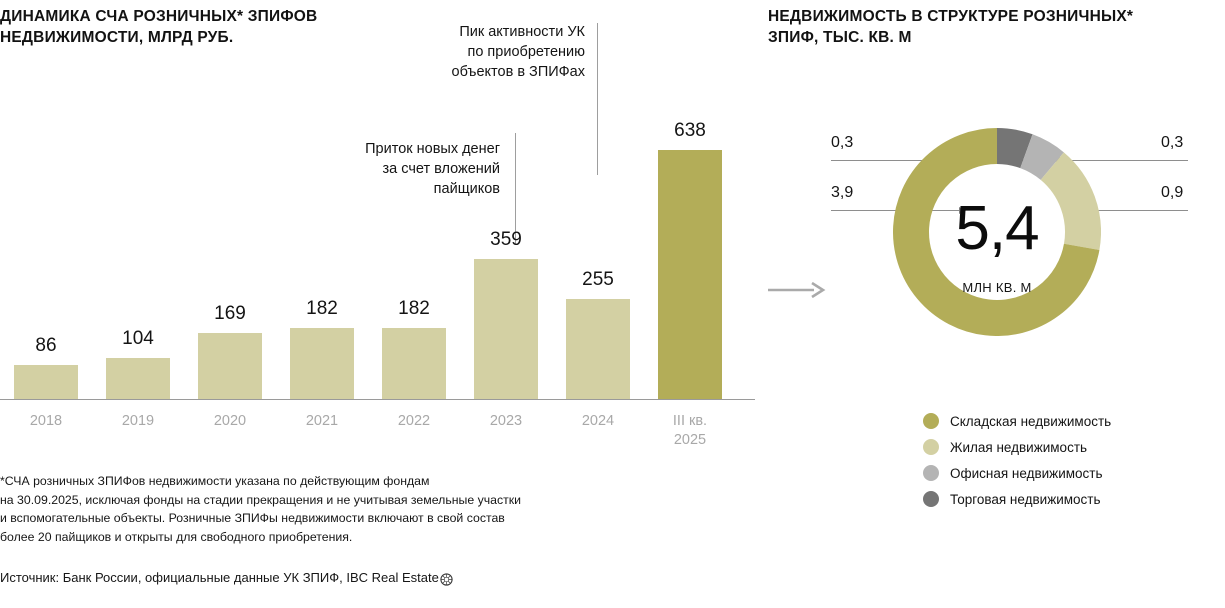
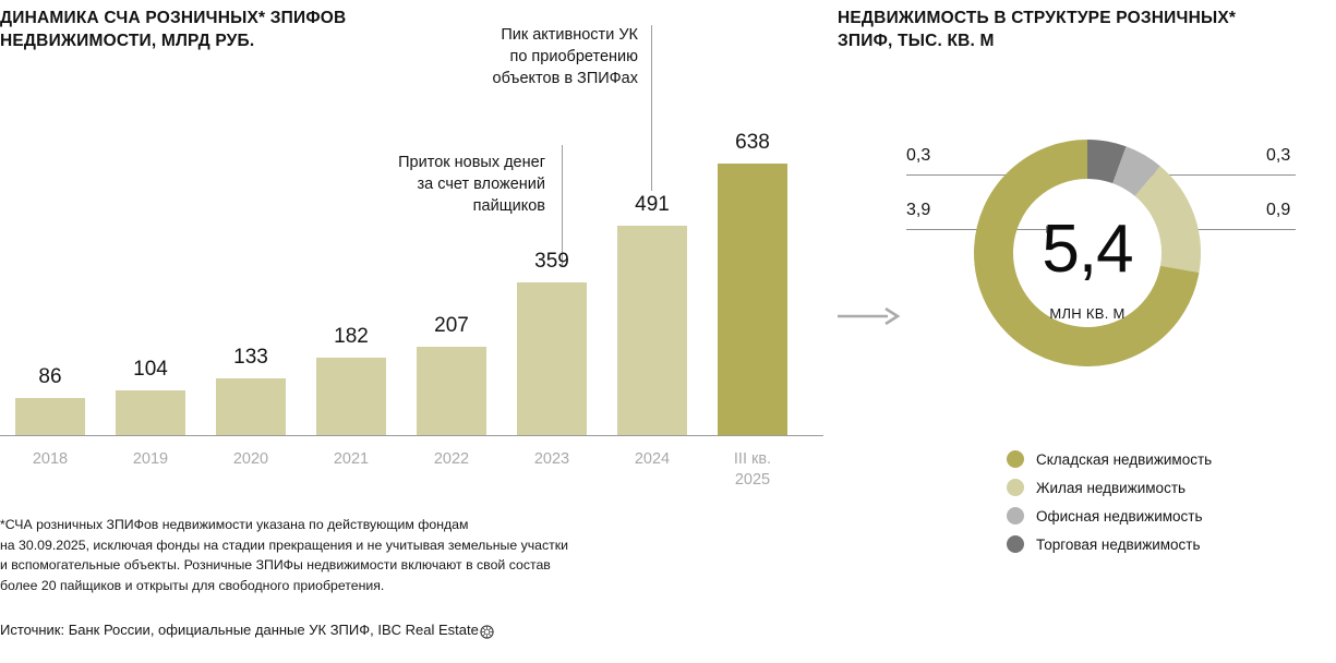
ДИНАМИКА СЧА РОЗНИЧНЫХ* ЗПИФОВ НЕДВИЖИМОСТИ, МЛРД РУБ./2020: 169 -> 133
ДИНАМИКА СЧА РОЗНИЧНЫХ* ЗПИФОВ НЕДВИЖИМОСТИ, МЛРД РУБ./2022: 182 -> 207
ДИНАМИКА СЧА РОЗНИЧНЫХ* ЗПИФОВ НЕДВИЖИМОСТИ, МЛРД РУБ./2024: 255 -> 491
